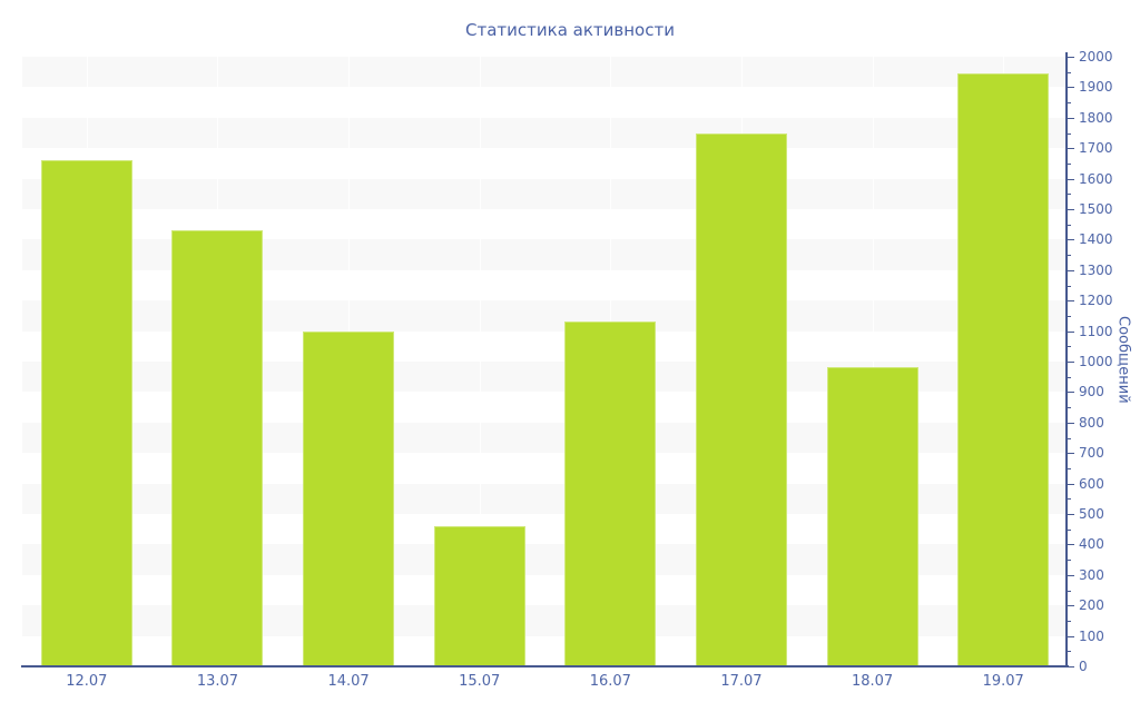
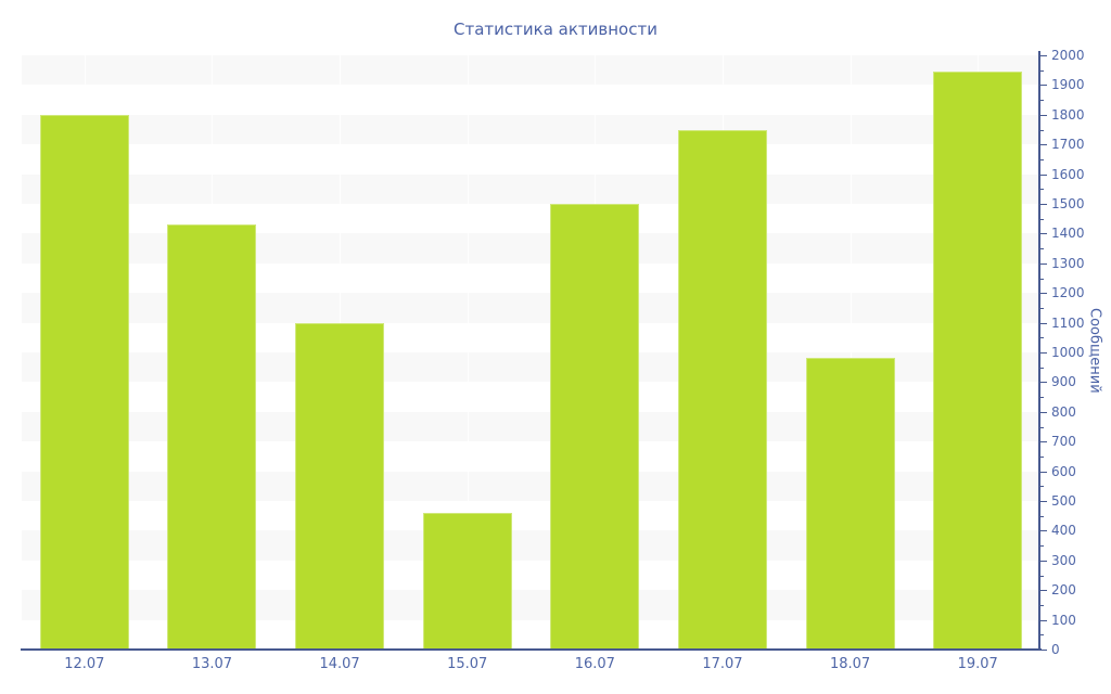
12.07: 1660 -> 1800
16.07: 1130 -> 1500
